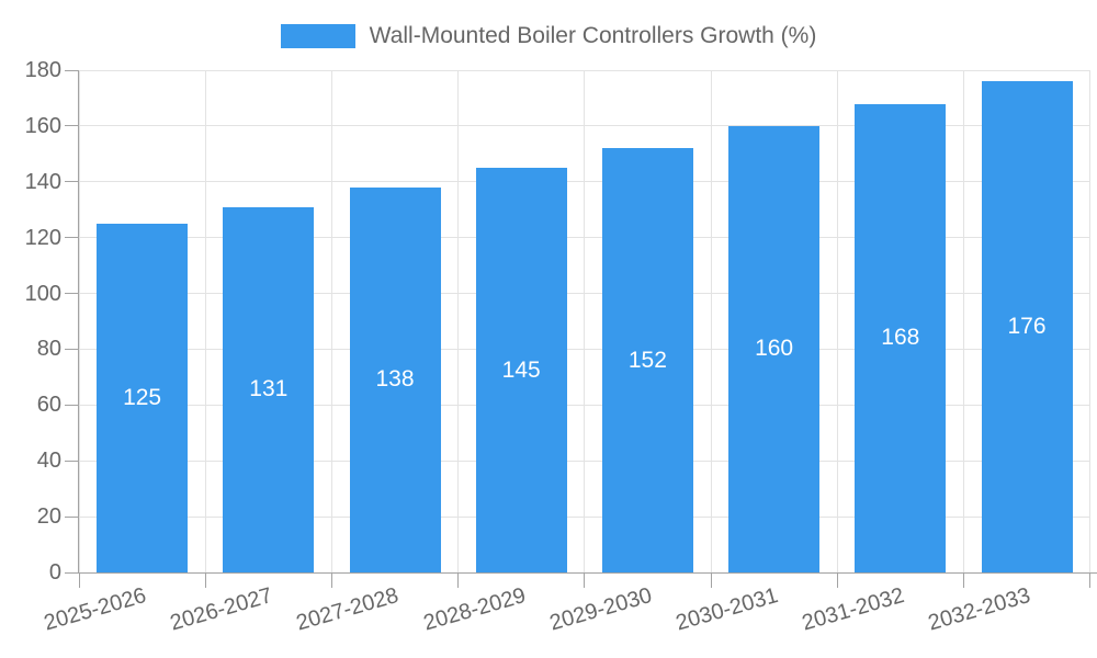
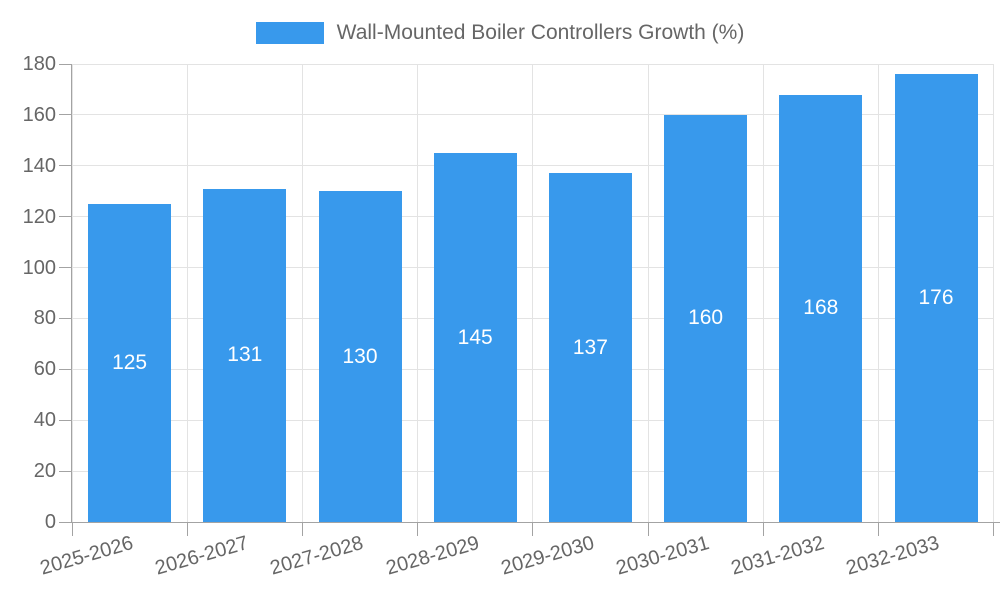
2027-2028: 138 -> 130
2029-2030: 152 -> 137
